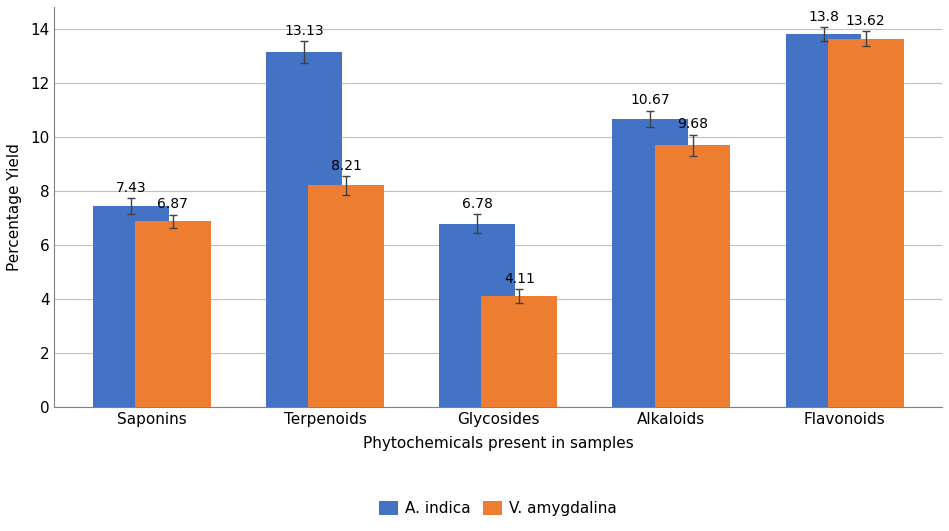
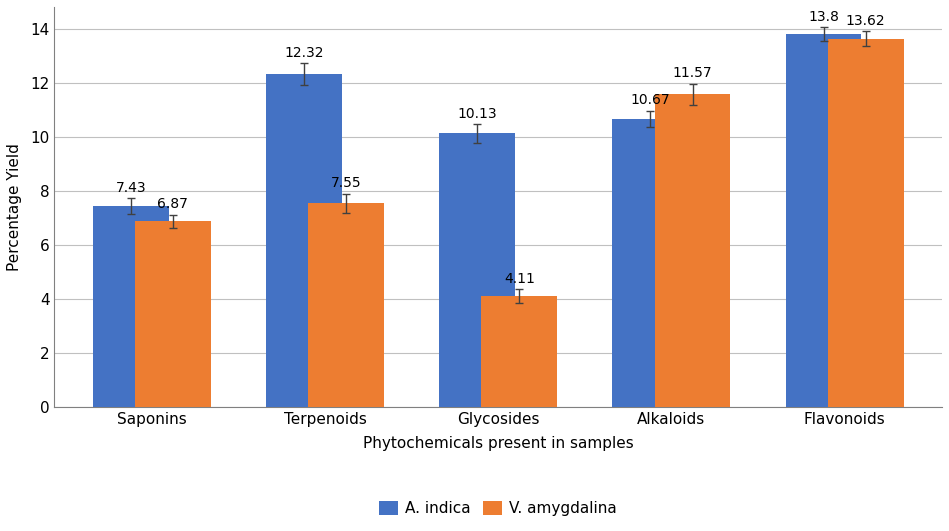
A. indica/Terpenoids: 13.13 -> 12.32
V. amygdalina/Terpenoids: 8.21 -> 7.55
A. indica/Glycosides: 6.78 -> 10.13
V. amygdalina/Alkaloids: 9.68 -> 11.57
